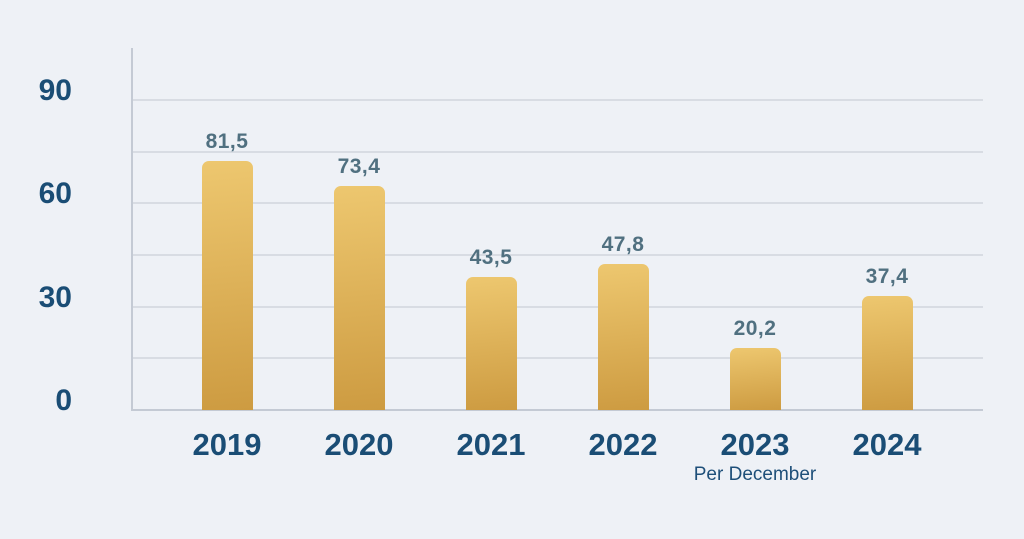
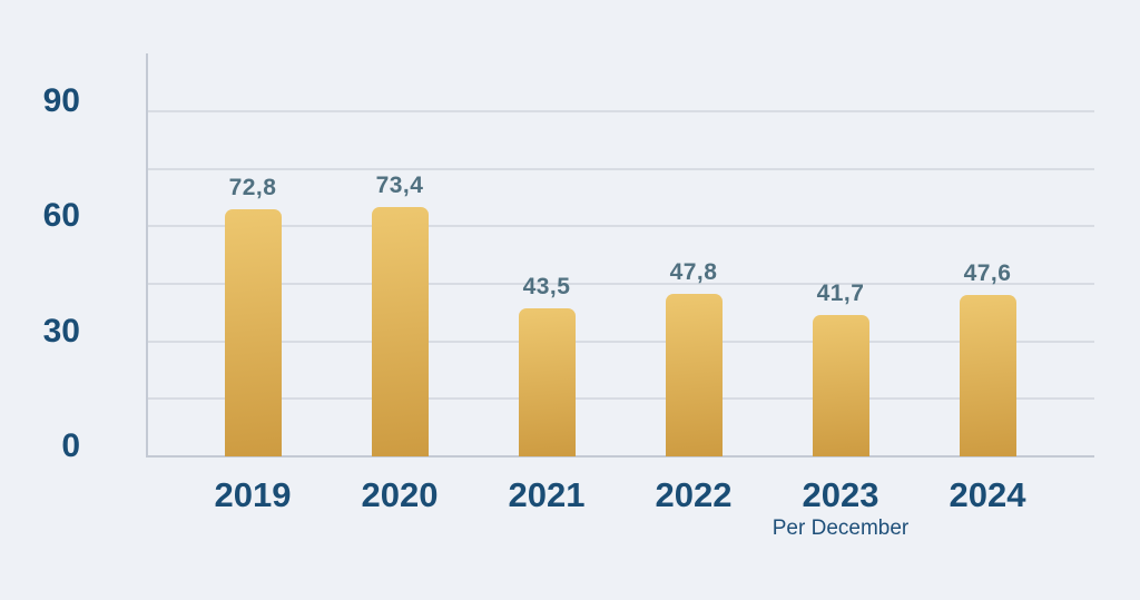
2019: 81,5 -> 72,8
2023: 20,2 -> 41,7
2024: 37,4 -> 47,6
